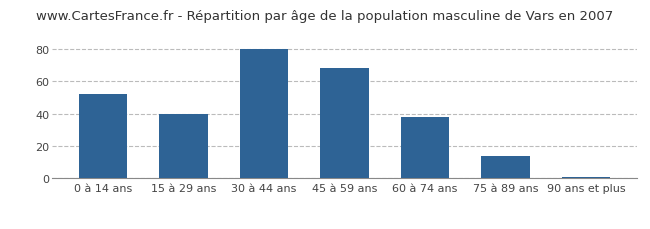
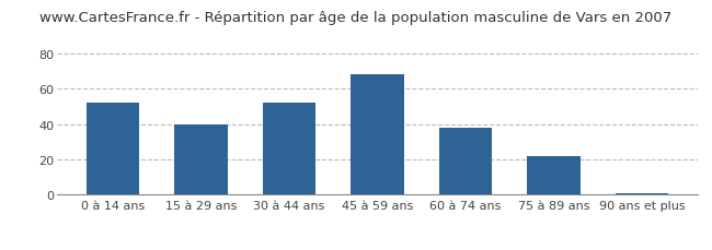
30 à 44 ans: 80 -> 52
75 à 89 ans: 14 -> 22
